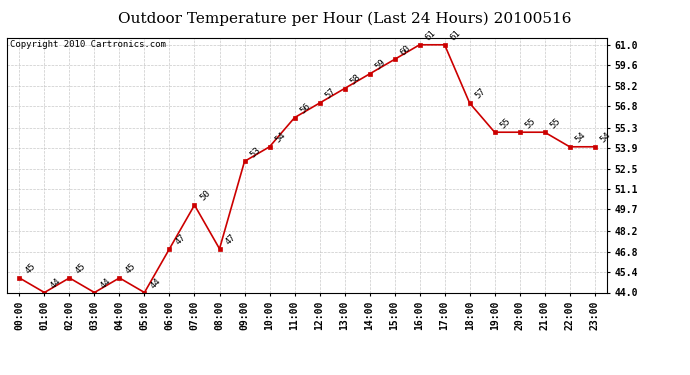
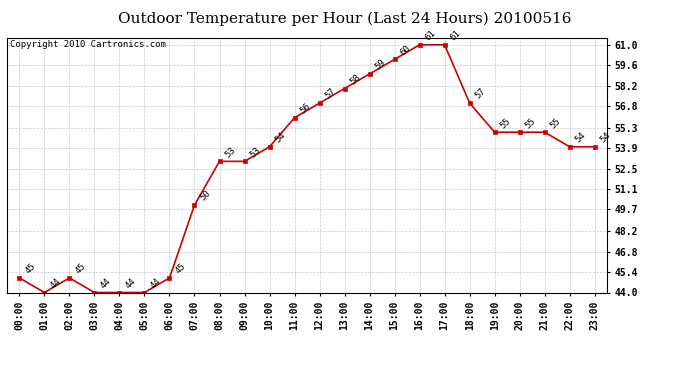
04:00: 45 -> 44
06:00: 47 -> 45
08:00: 47 -> 53
